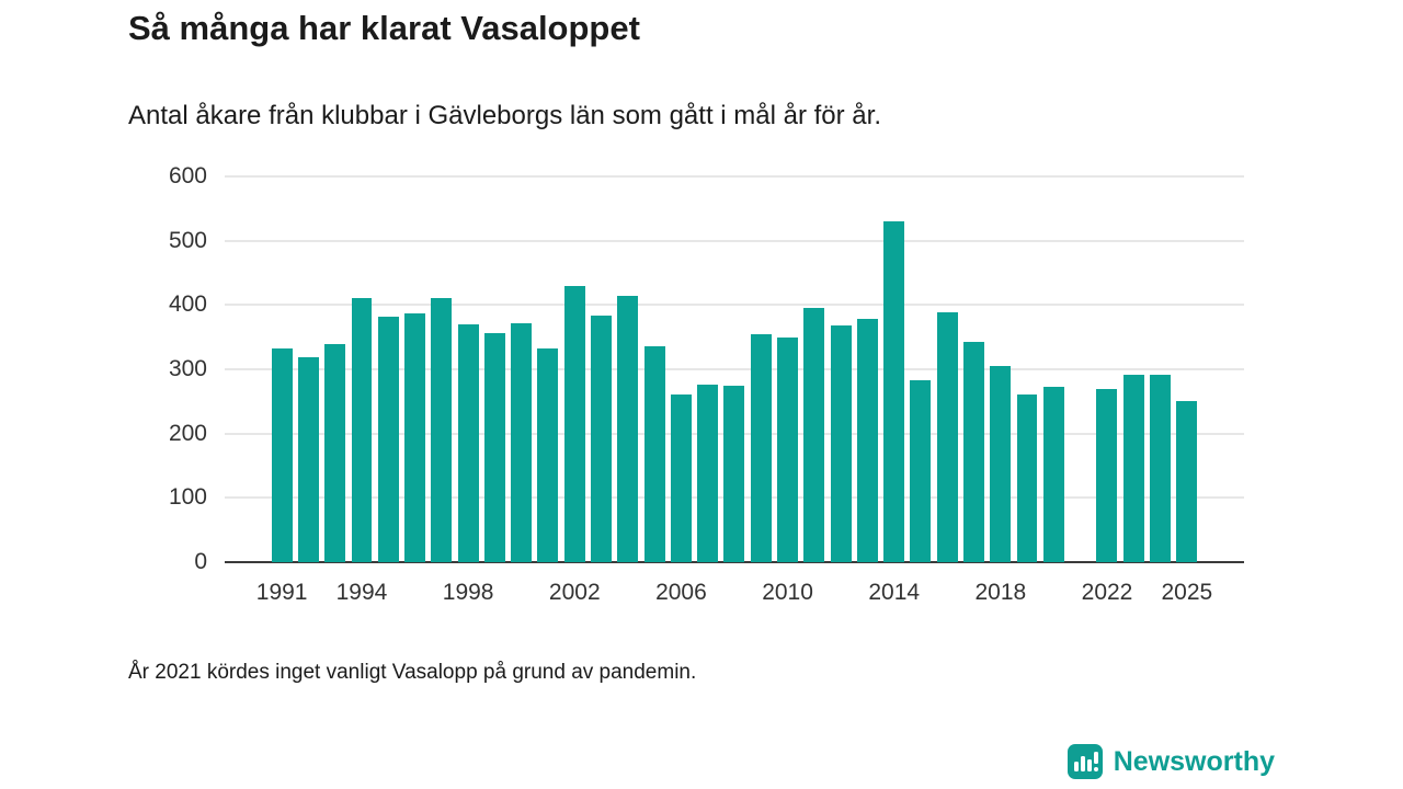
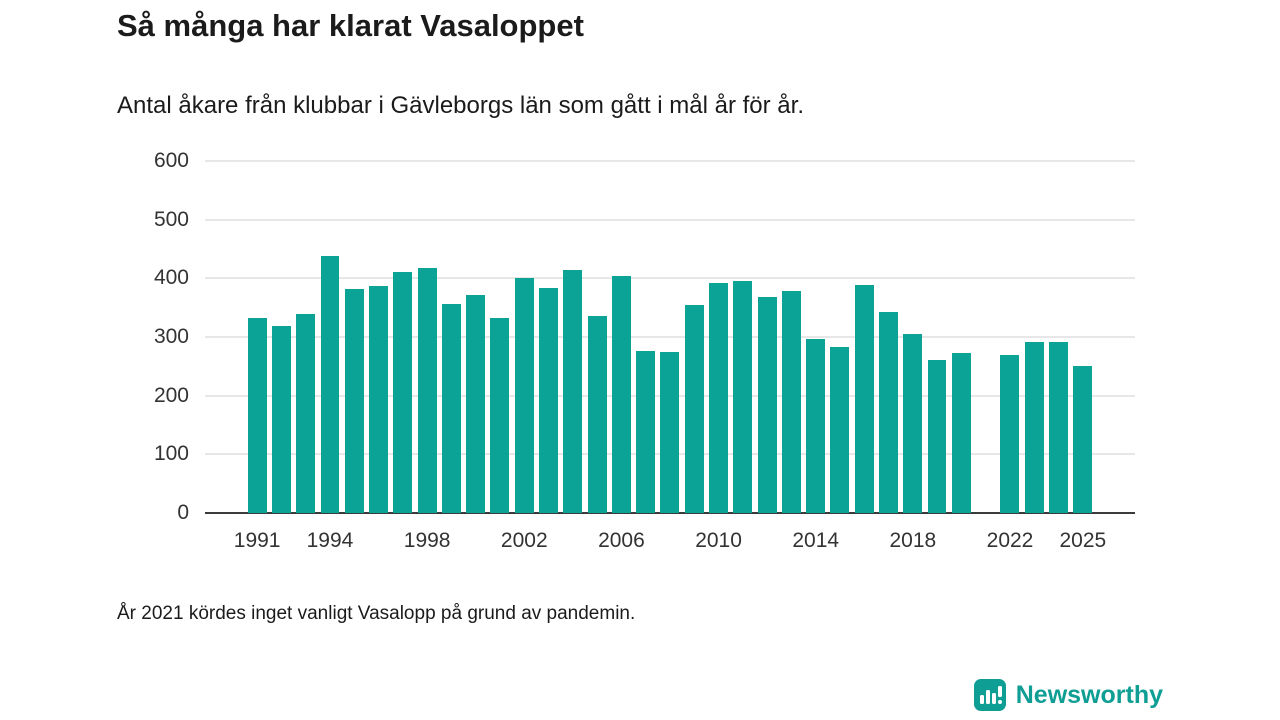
1994: 410 -> 440
1998: 370 -> 420
2002: 430 -> 400
2006: 260 -> 400
2010: 350 -> 390
2014: 530 -> 300
